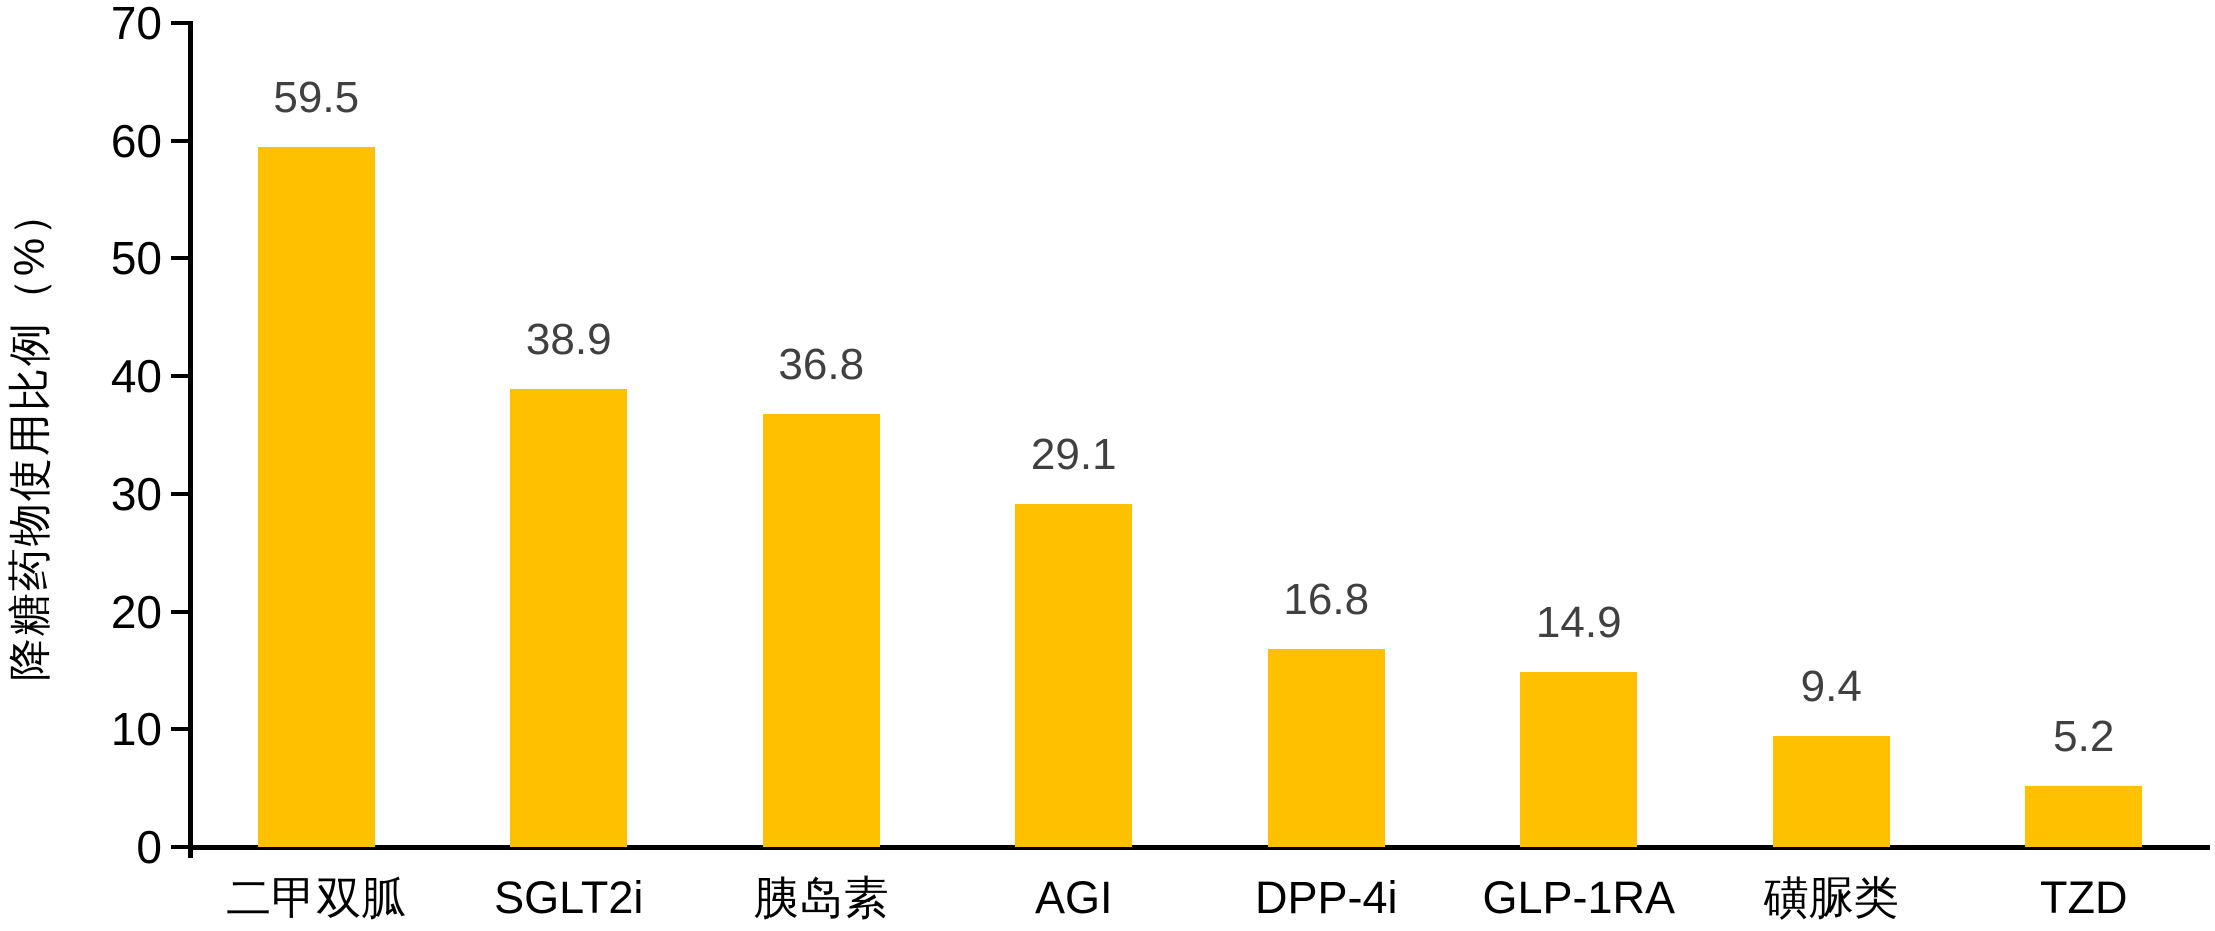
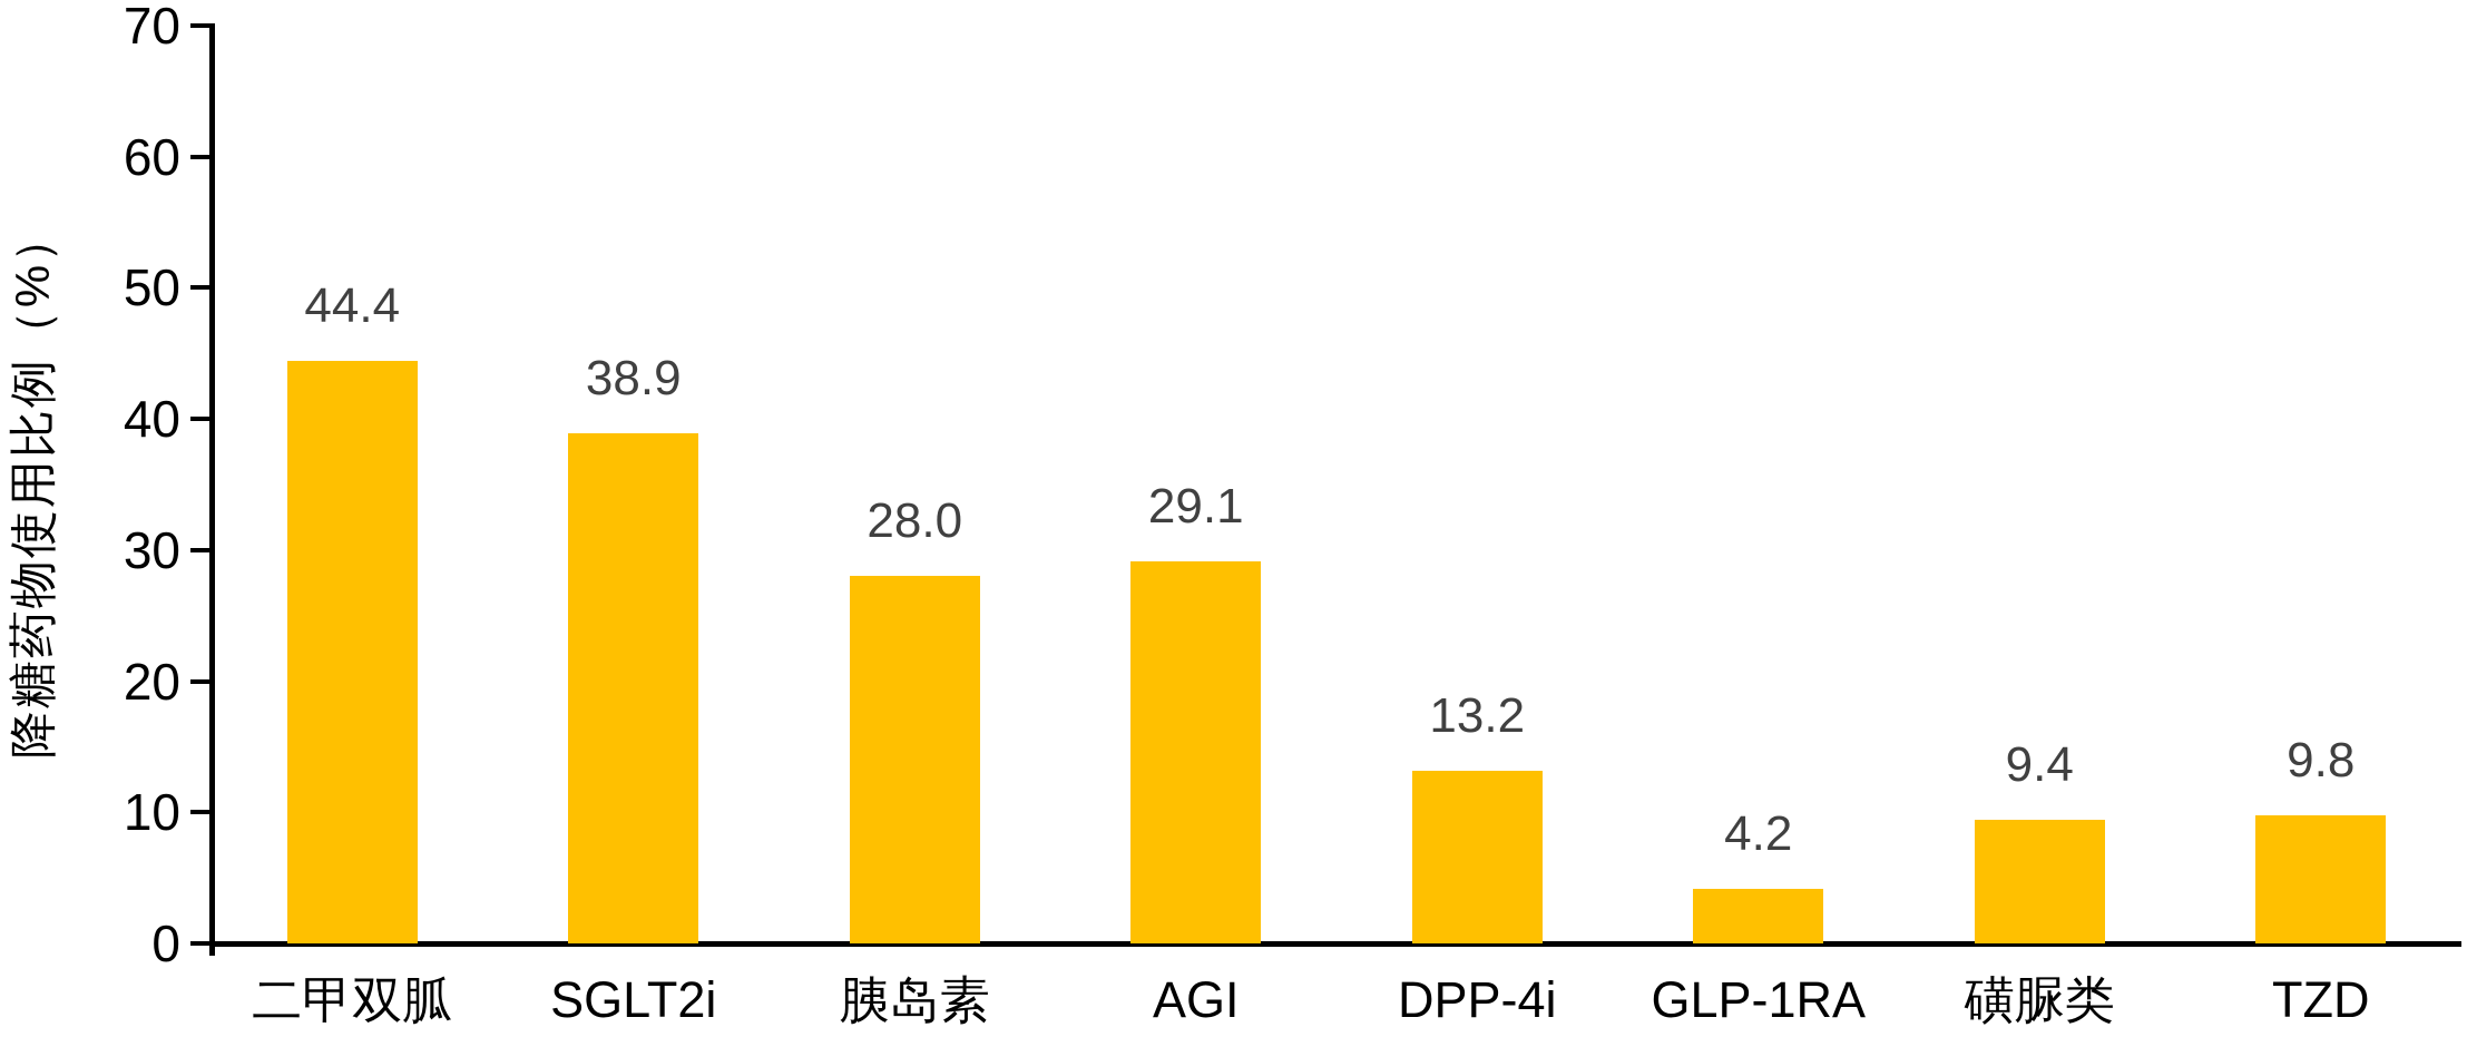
二甲双胍: 59.5 -> 44.4
胰岛素: 36.8 -> 28.0
DPP-4i: 16.8 -> 13.2
GLP-1RA: 14.9 -> 4.2
TZD: 5.2 -> 9.8
